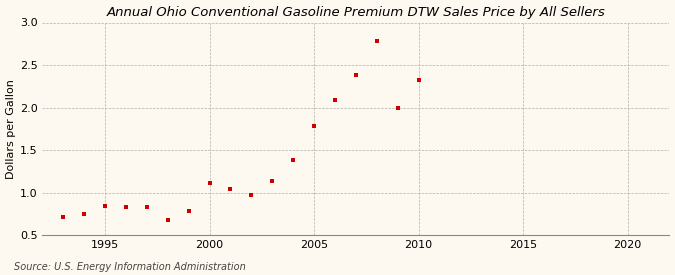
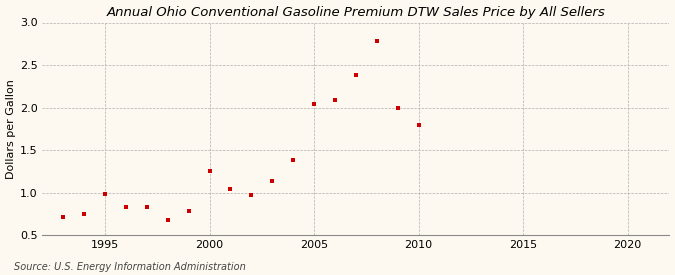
1995: 0.84 -> 0.98
2000: 1.12 -> 1.26
2005: 1.79 -> 2.04
2010: 2.33 -> 1.80
